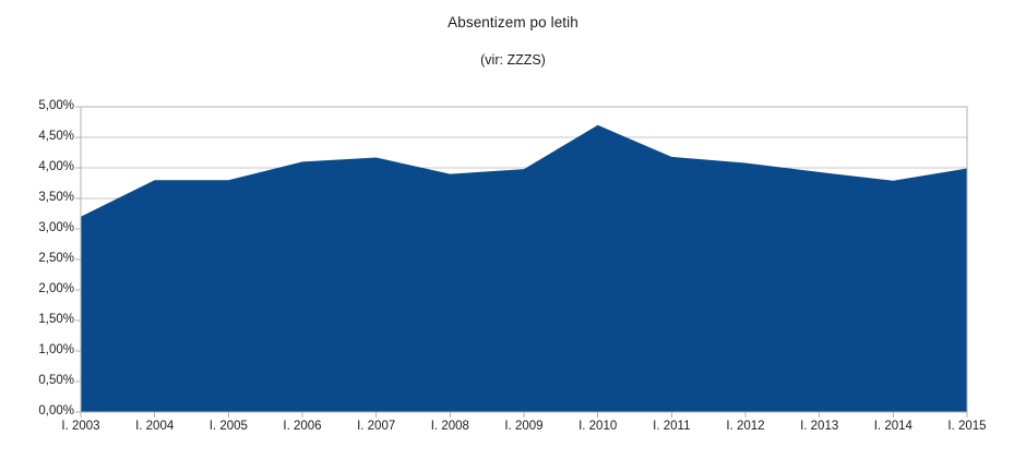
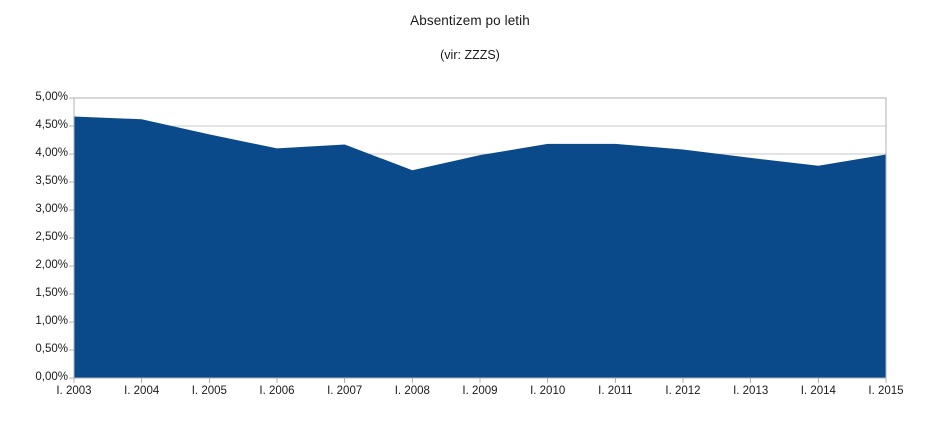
I. 2003: 3,2% -> 4,7%
I. 2004: 3,8% -> 4,6%
I. 2005: 3,8% -> 4,3%
I. 2008: 3,9% -> 3,7%
I. 2010: 4,7% -> 4,2%
